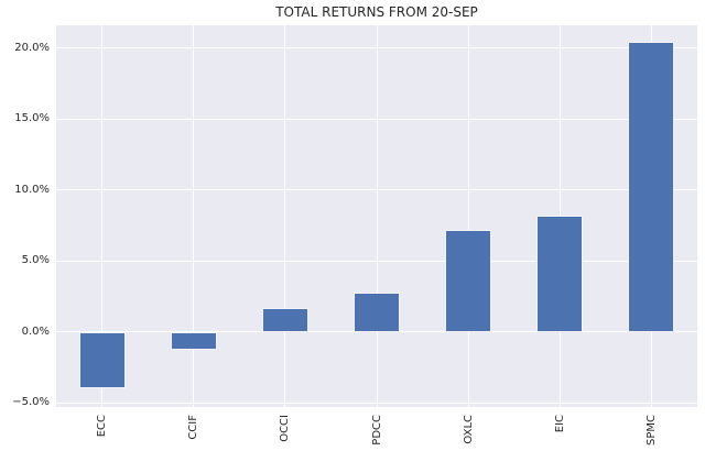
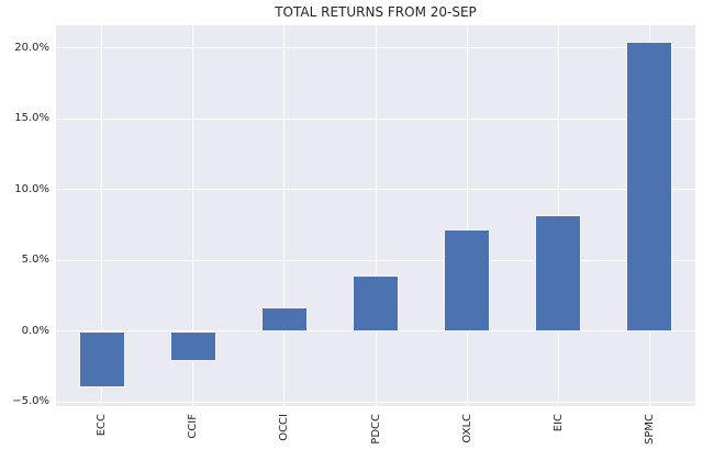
CCIF: -1.3% -> -2.1%
PDCC: 2.8% -> 3.9%
